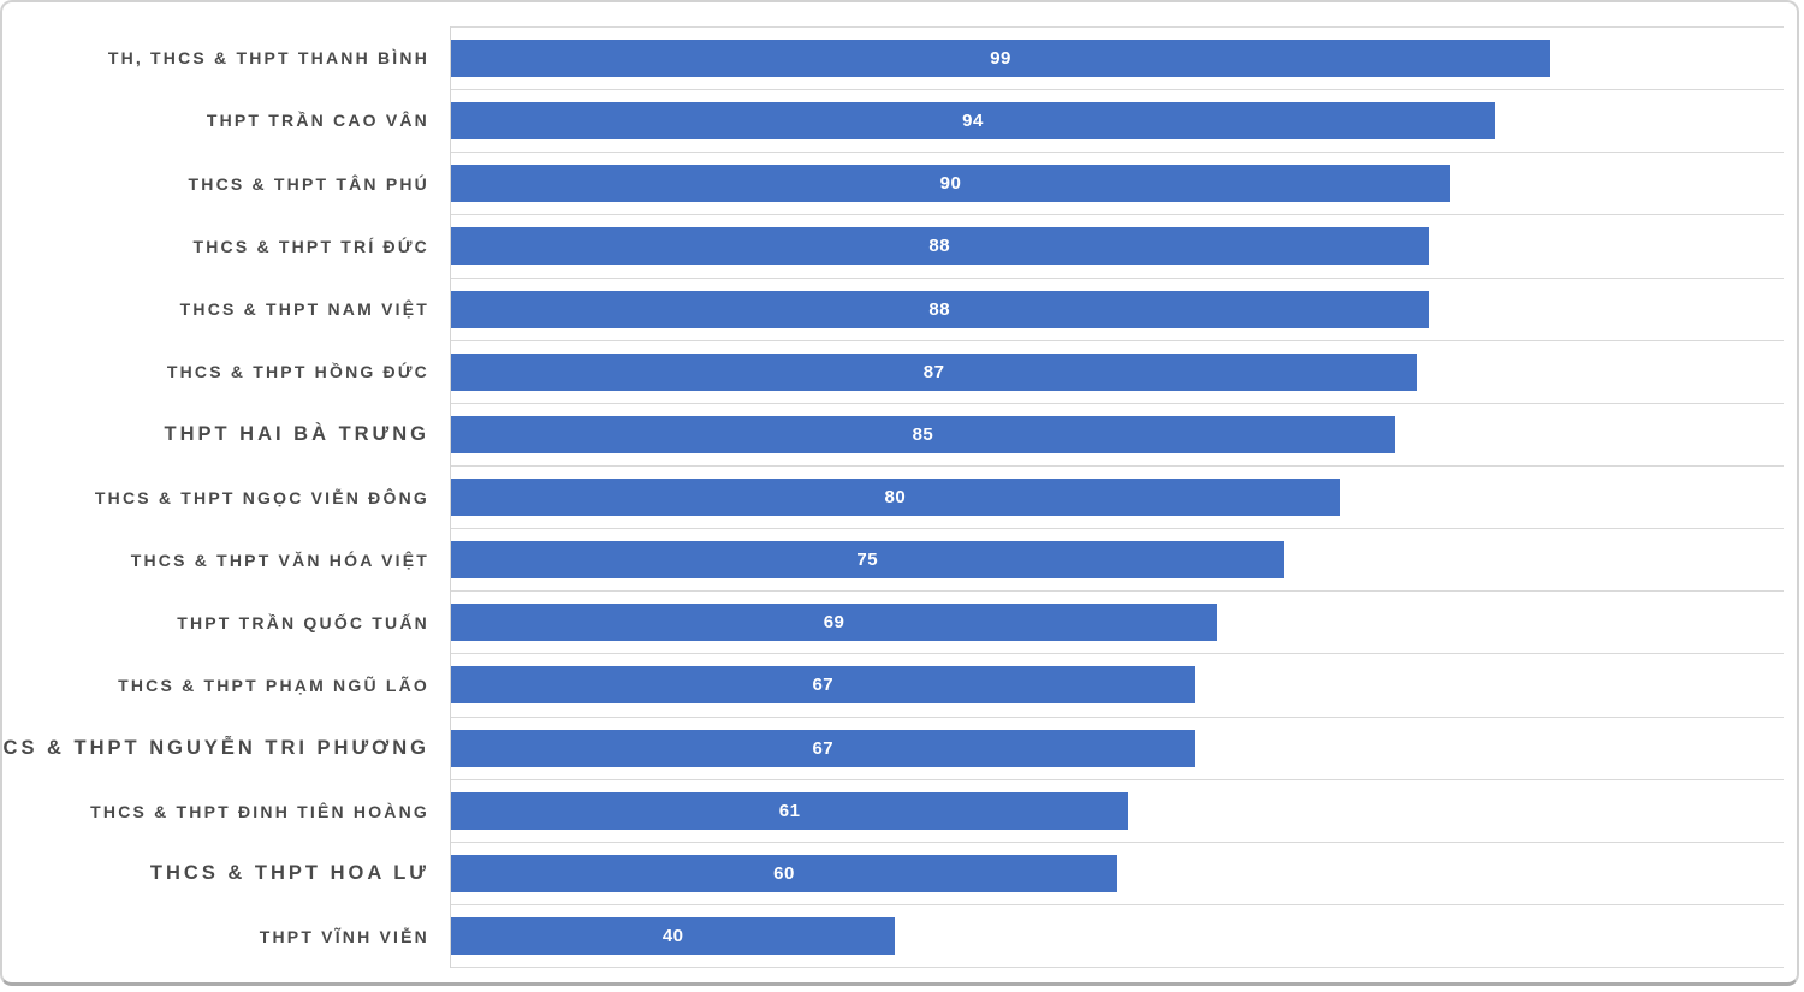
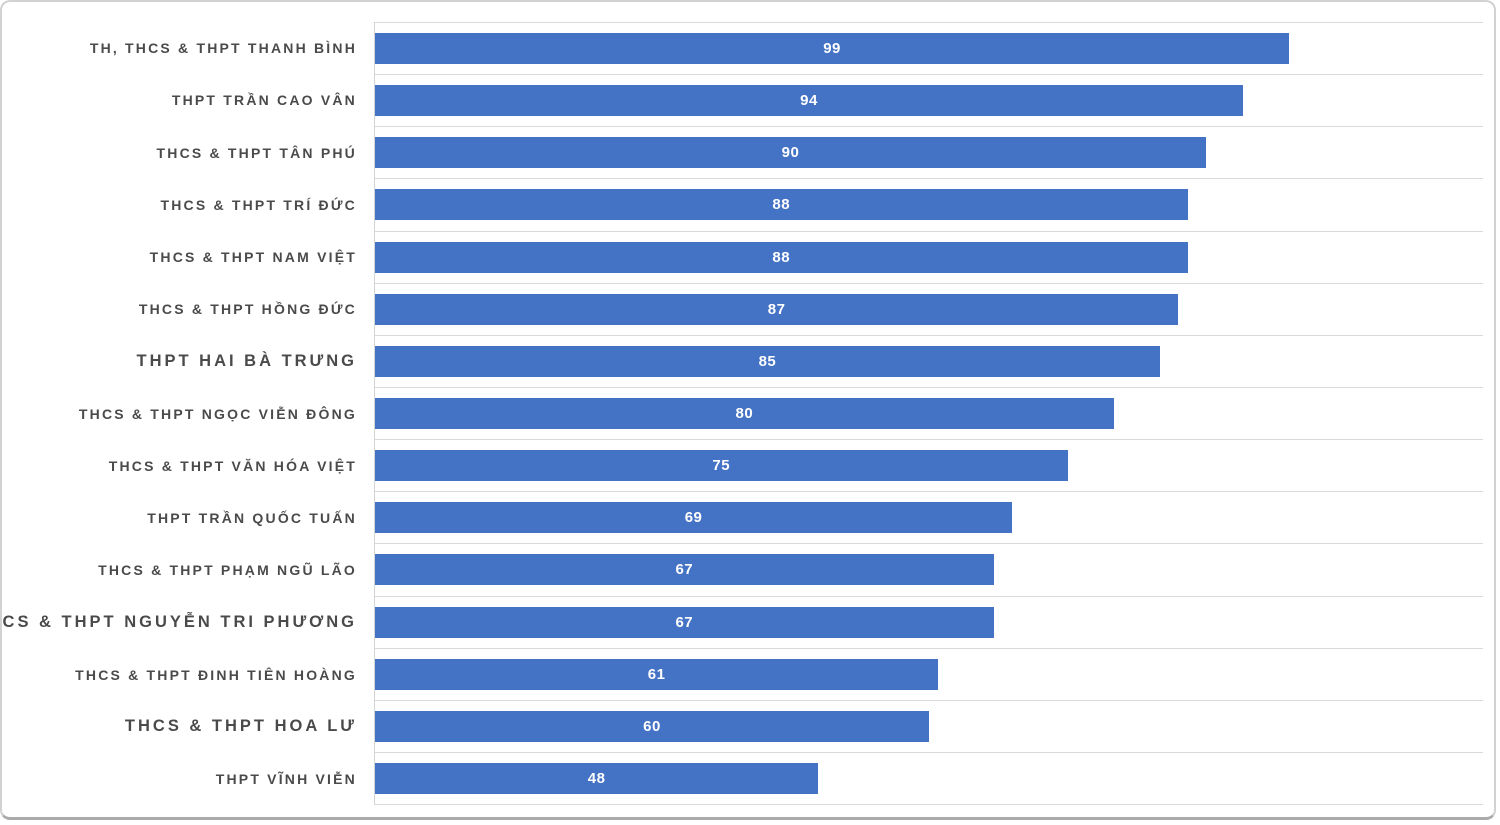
THPT VĨNH VIỄN: 40 -> 48
